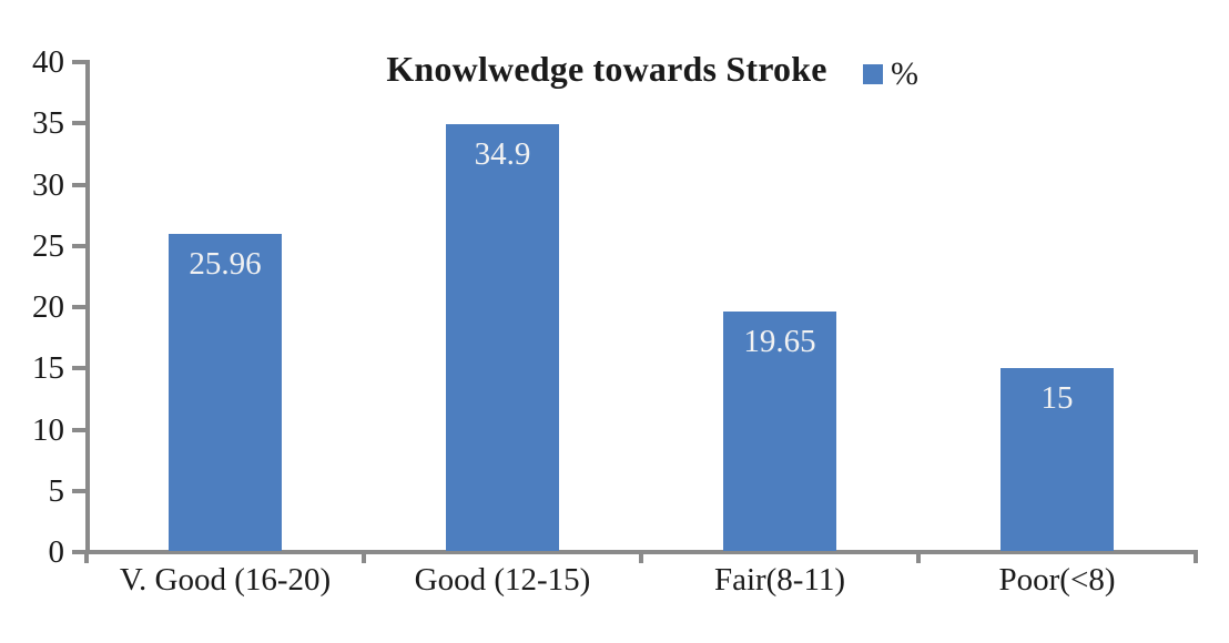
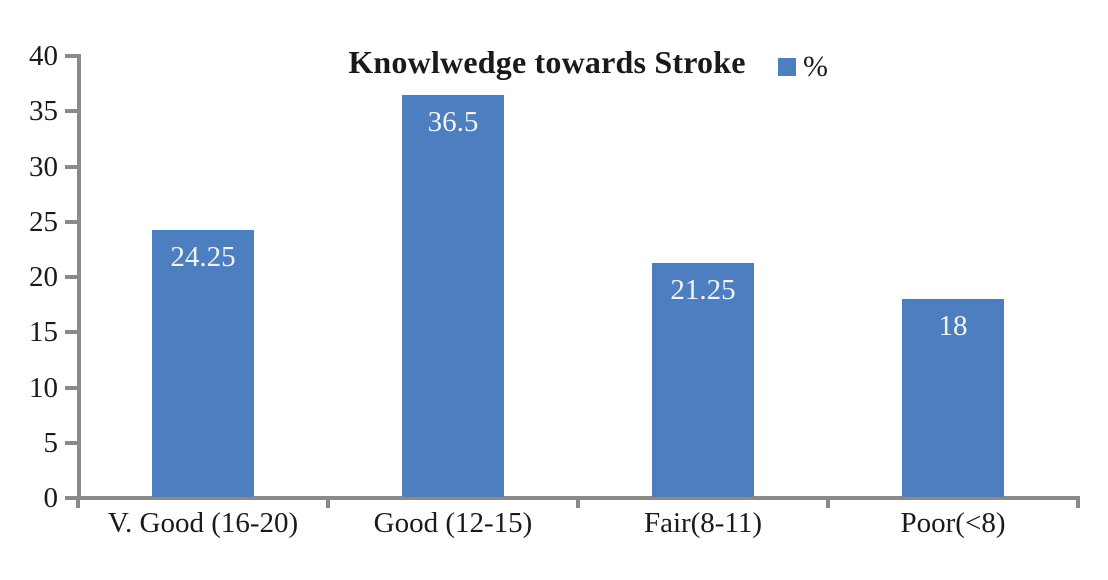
V. Good (16-20): 25.96 -> 24.25
Good (12-15): 34.9 -> 36.5
Fair(8-11): 19.65 -> 21.25
Poor(<8): 15 -> 18
